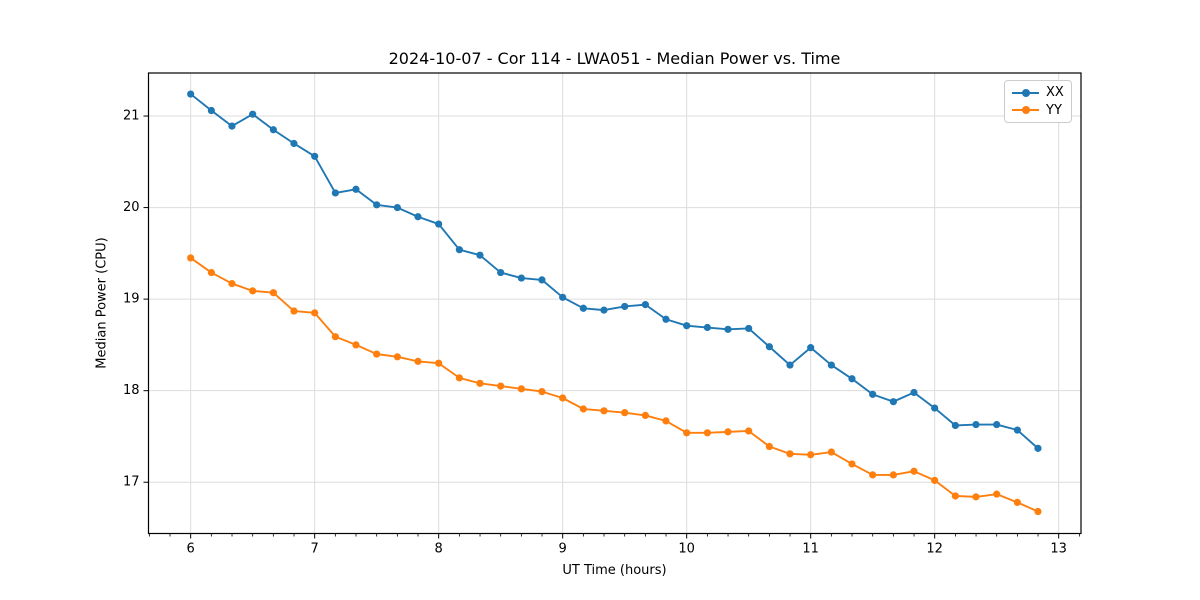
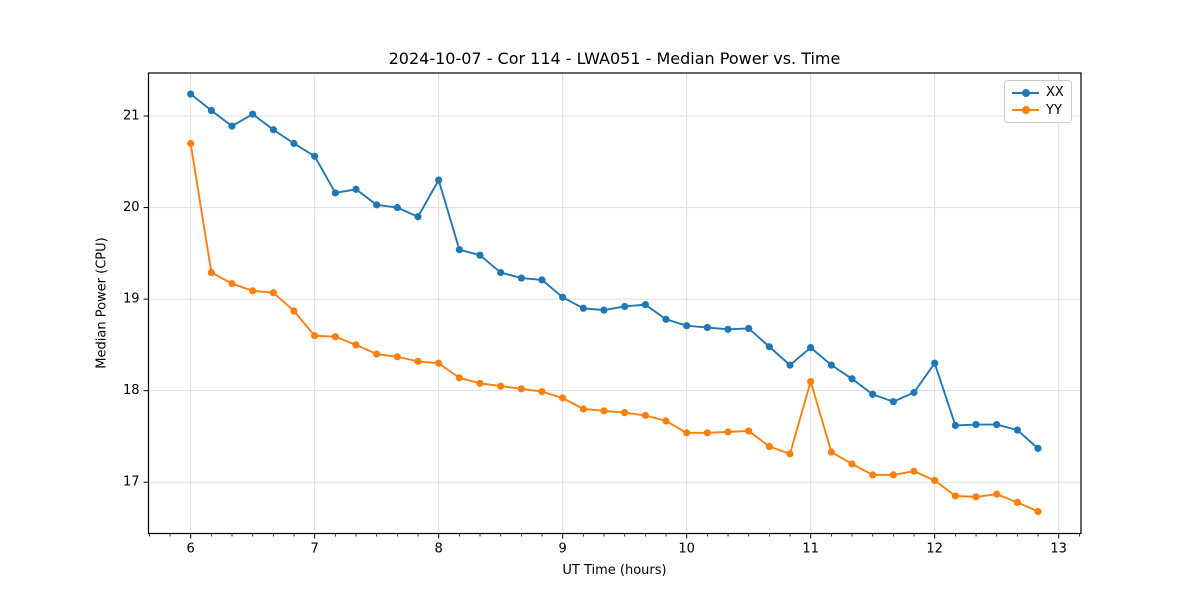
YY/6: 19.4 -> 20.7
YY/7: 18.9 -> 18.6
XX/8: 19.8 -> 20.3
YY/11: 17.3 -> 18.1
XX/12: 17.8 -> 18.3
